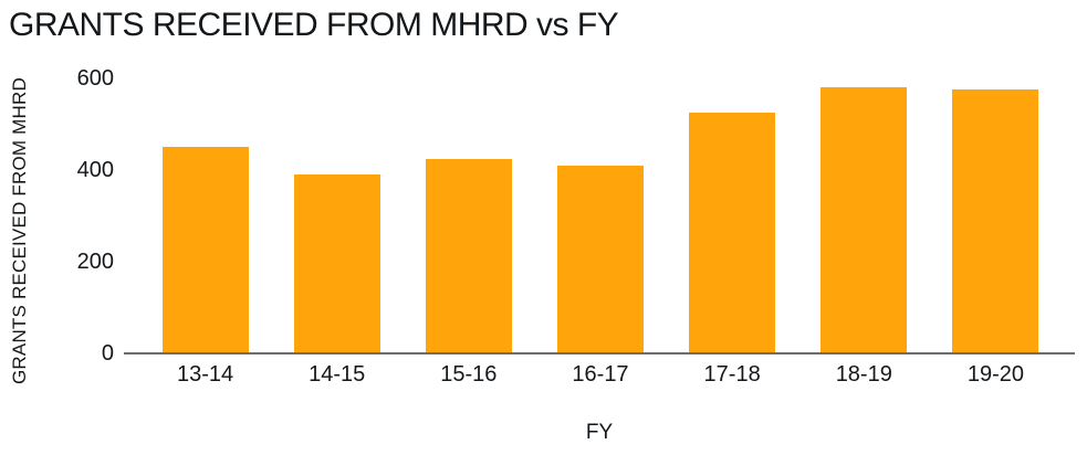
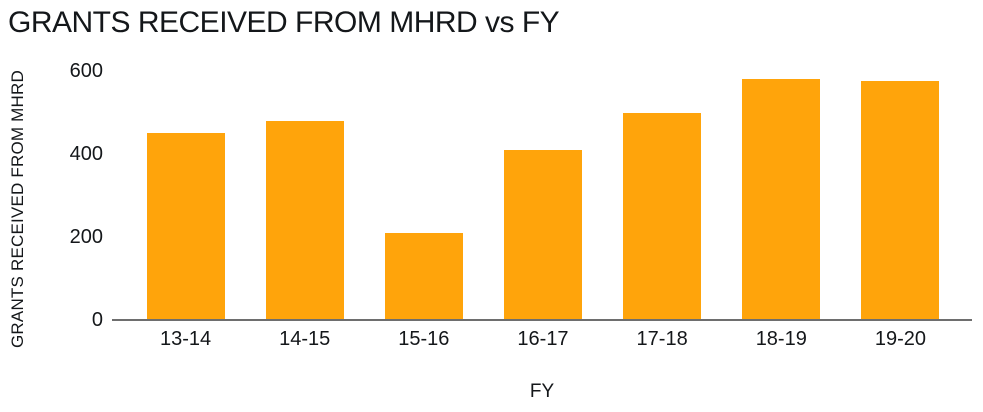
14-15: 390 -> 480
15-16: 420 -> 210
17-18: 520 -> 500
